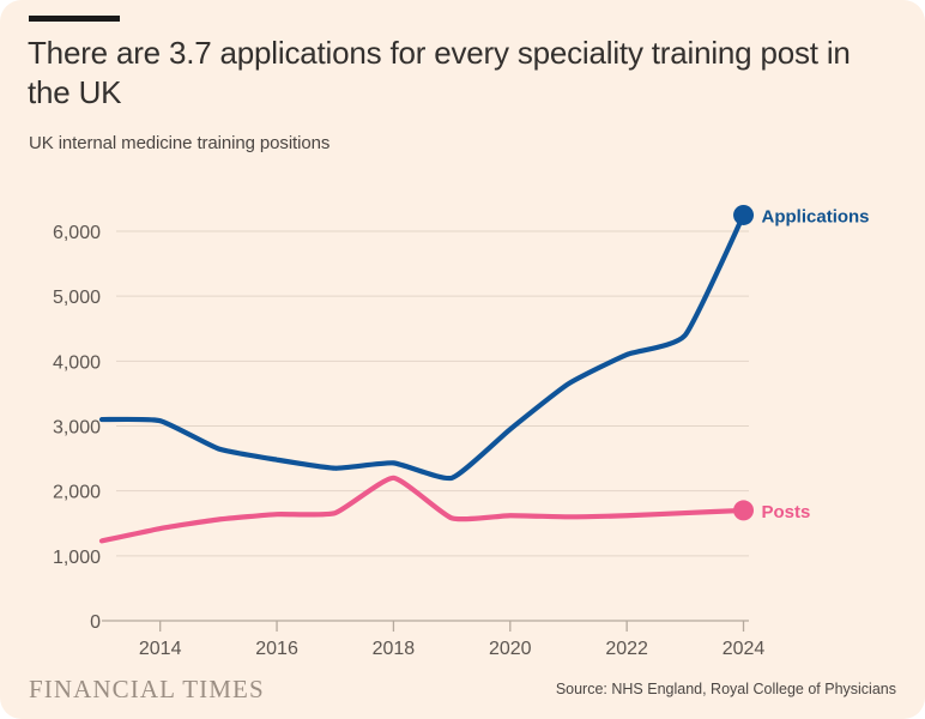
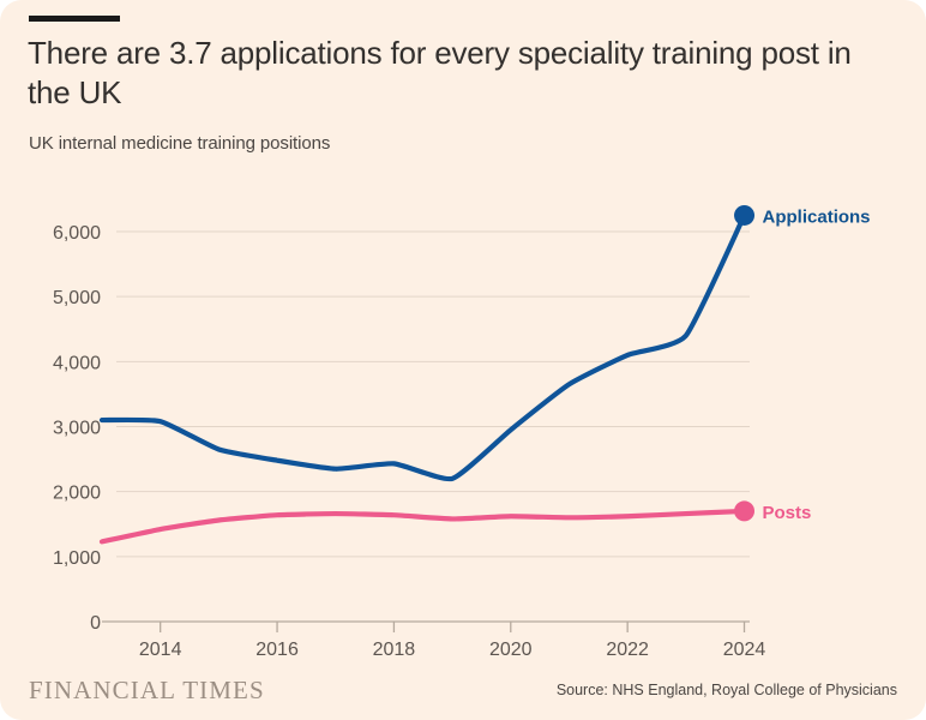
Posts/2018: 2200 -> 1600
